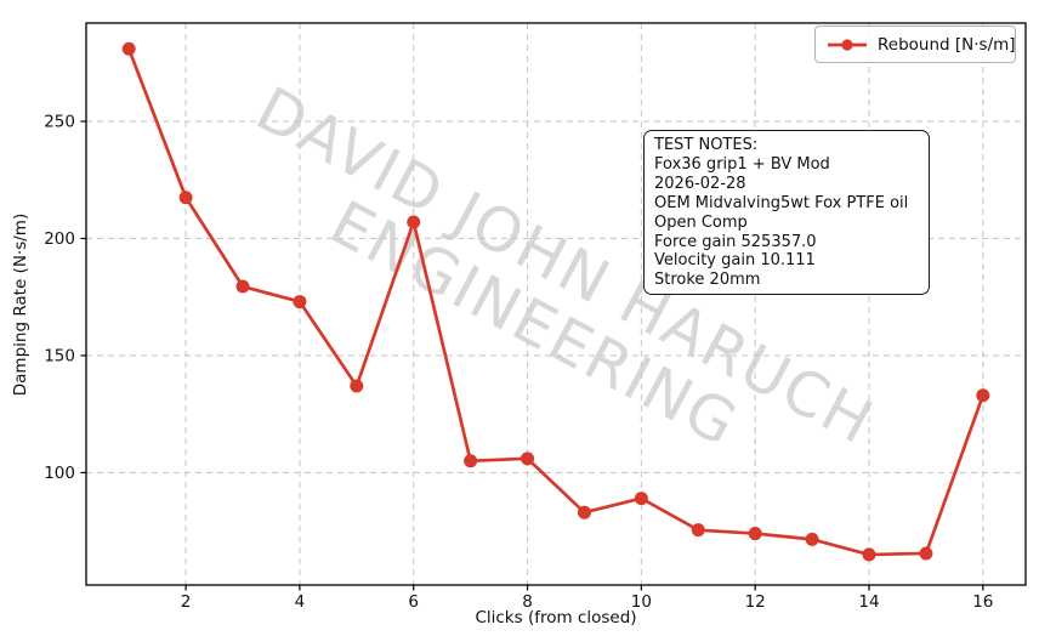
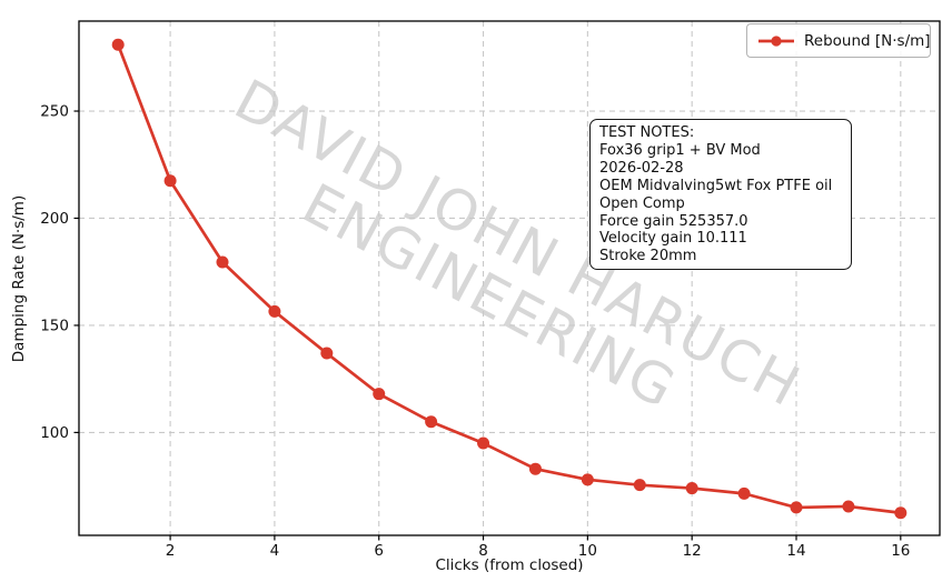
4: 173 -> 156
6: 207 -> 118
8: 106 -> 95
10: 89 -> 78
16: 133 -> 62
